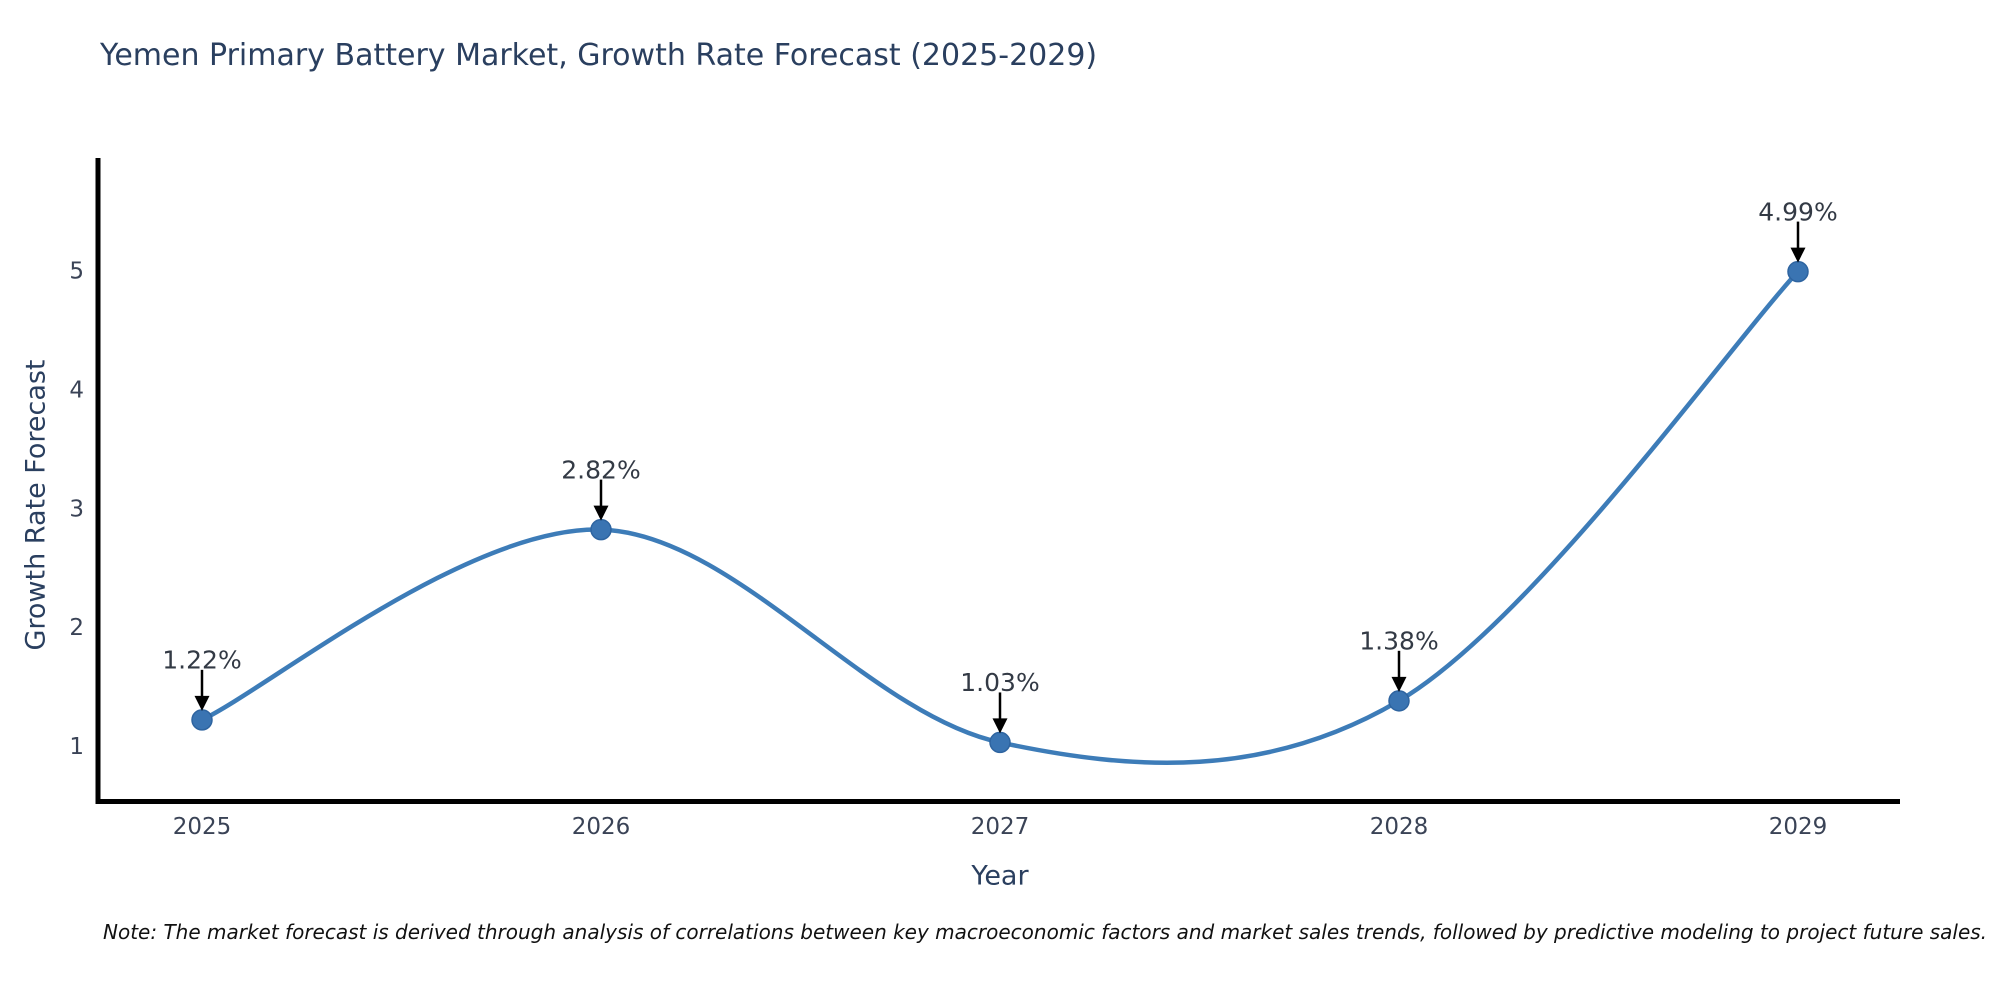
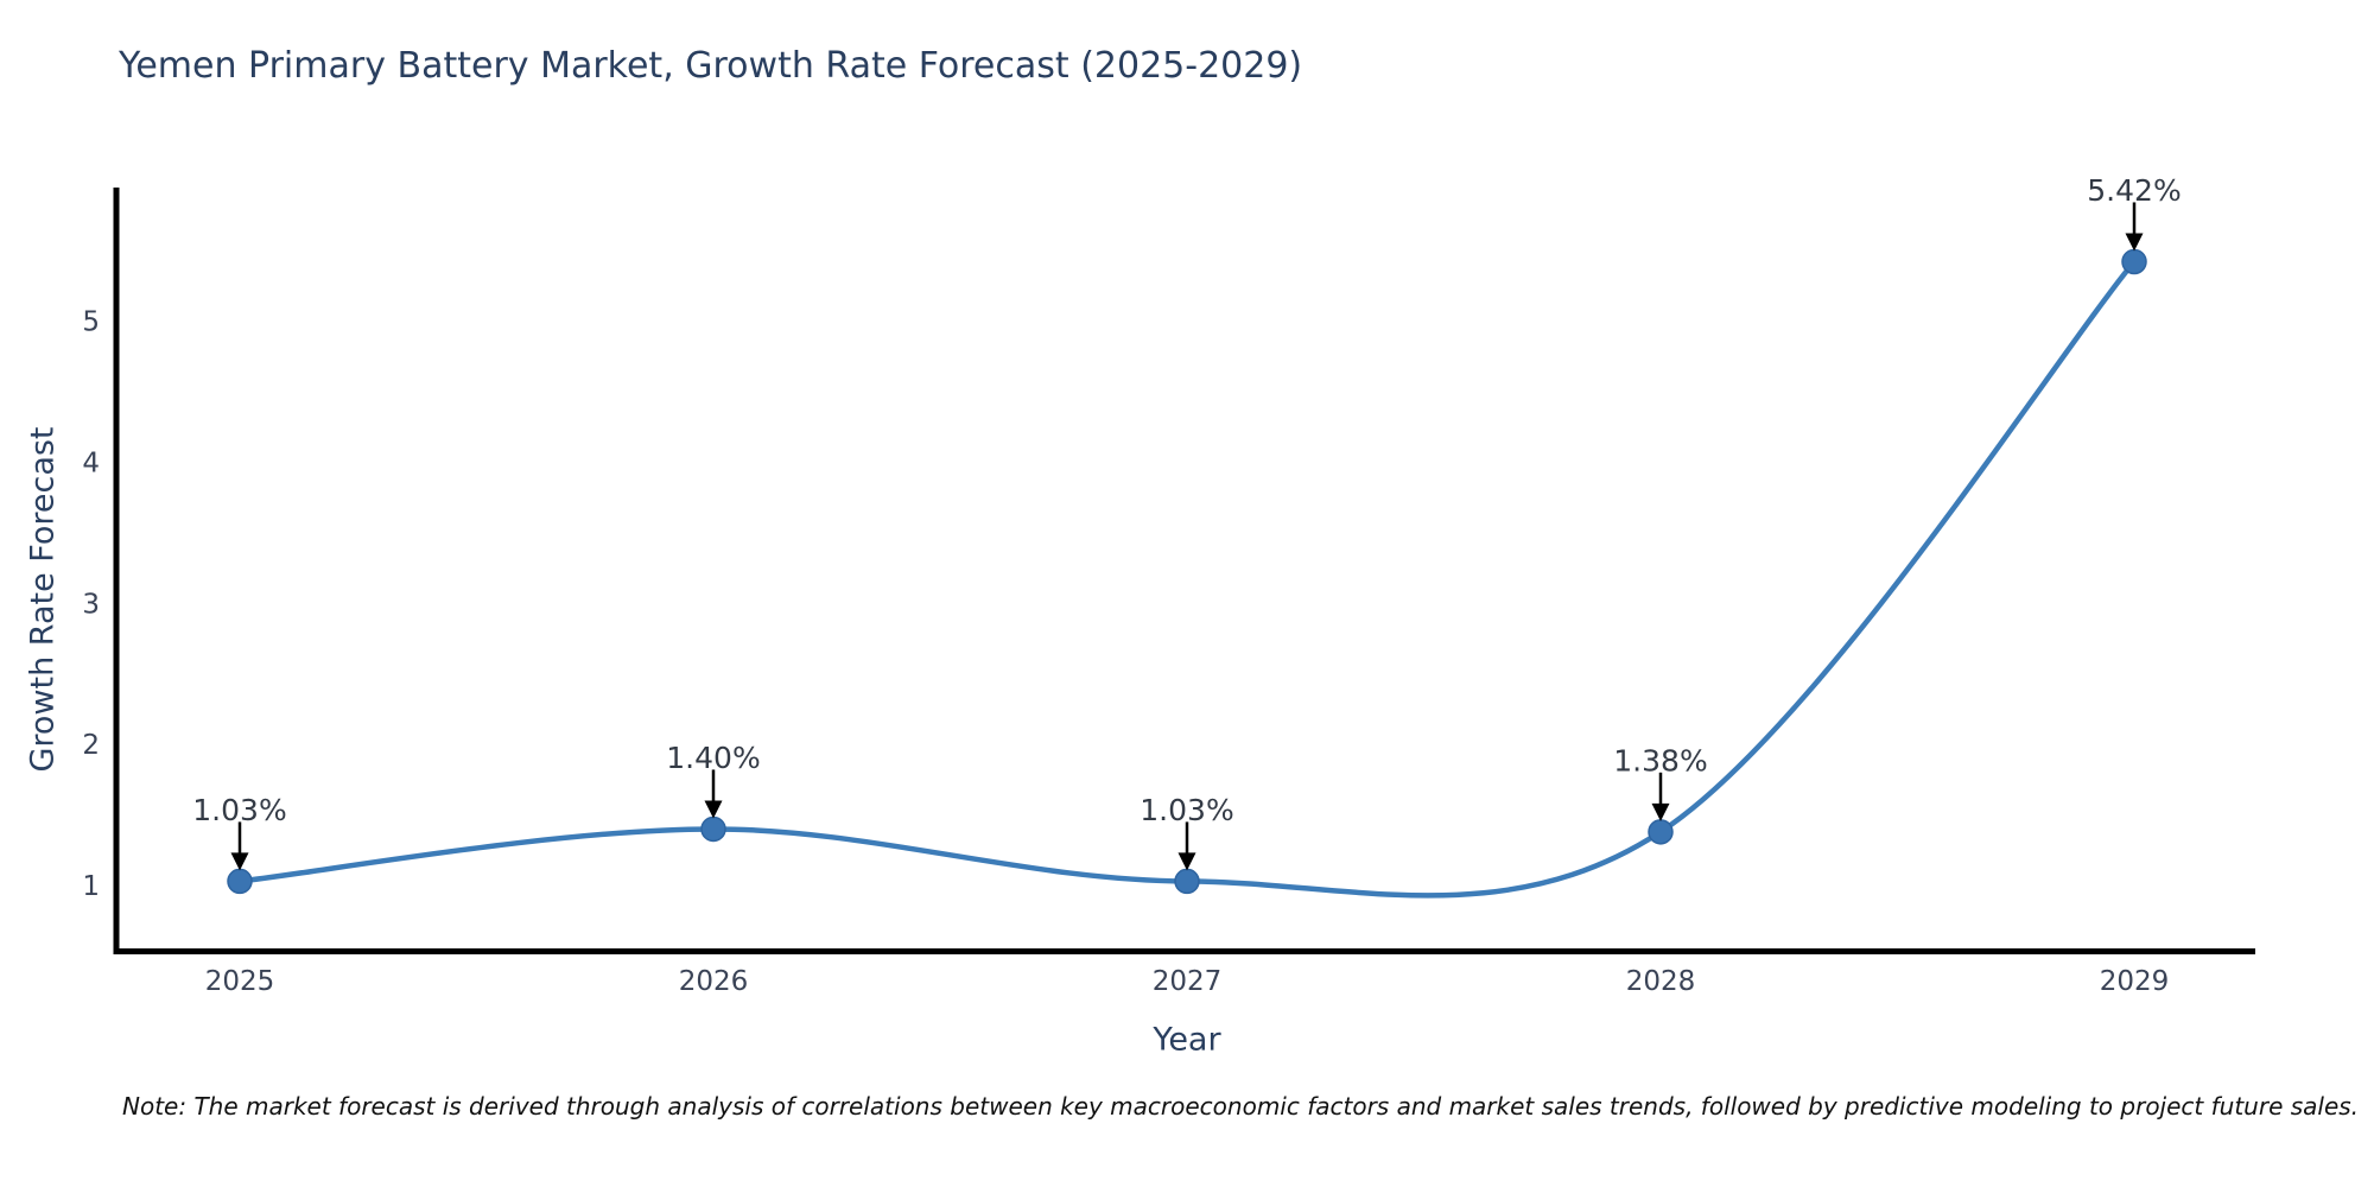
2025: 1.22% -> 1.03%
2026: 2.82% -> 1.40%
2029: 4.99% -> 5.42%
